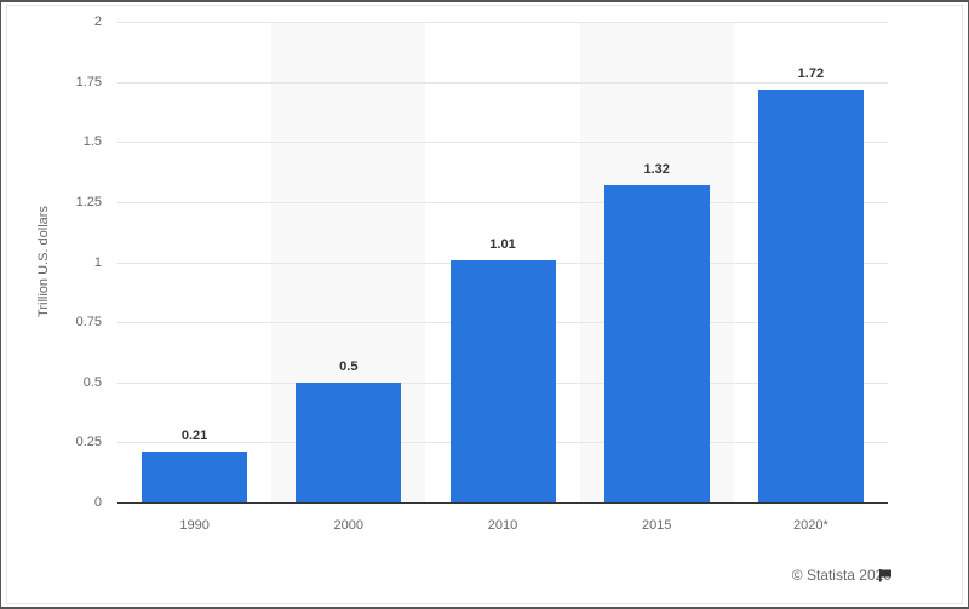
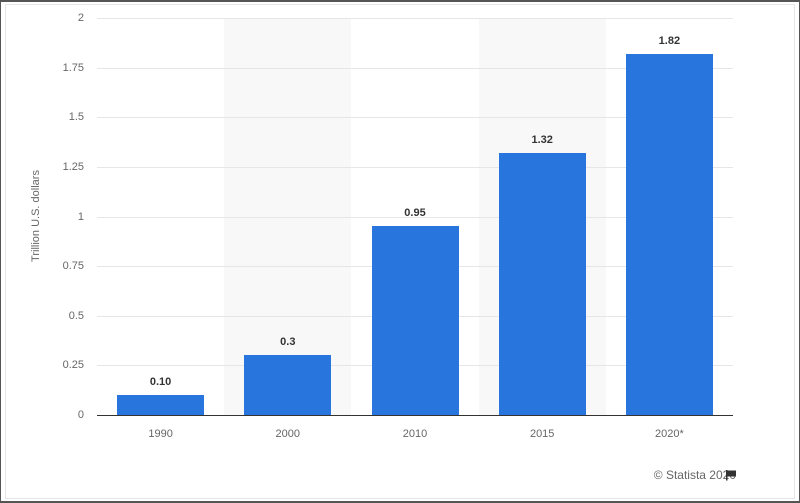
1990: 0.21 -> 0.10
2000: 0.5 -> 0.3
2010: 1.01 -> 0.95
2020*: 1.72 -> 1.82
